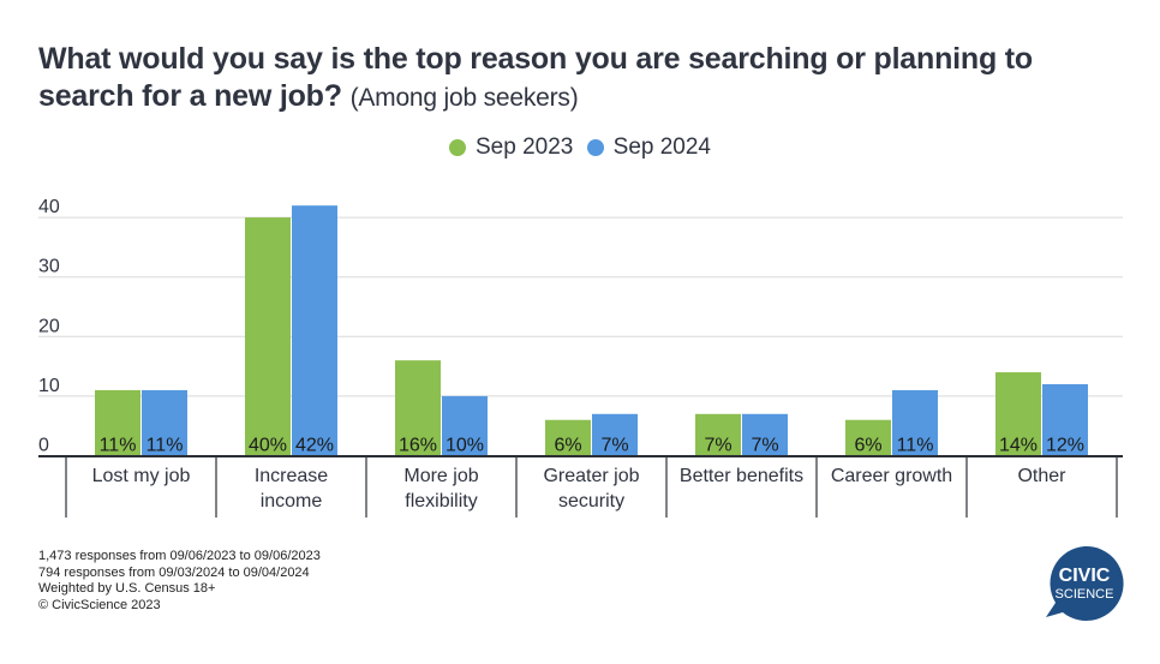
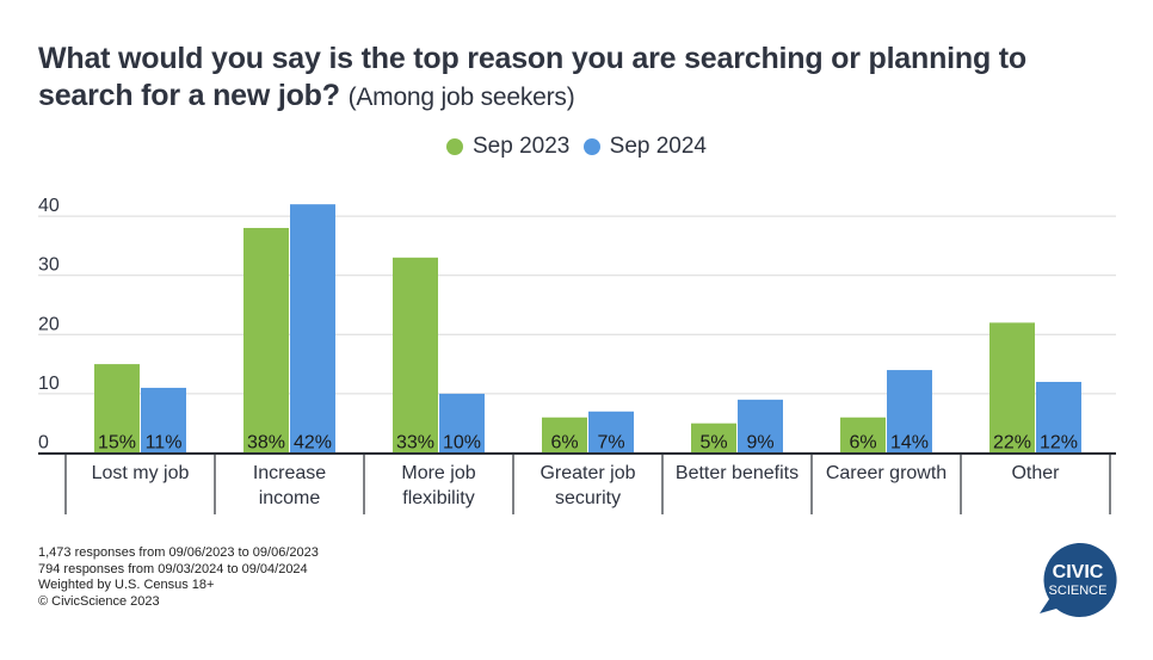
Sep 2023/Lost my job: 11% -> 15%
Sep 2023/Increase income: 40% -> 38%
Sep 2023/More job flexibility: 16% -> 33%
Sep 2023/Better benefits: 7% -> 5%
Sep 2024/Better benefits: 7% -> 9%
Sep 2024/Career growth: 11% -> 14%
Sep 2023/Other: 14% -> 22%
